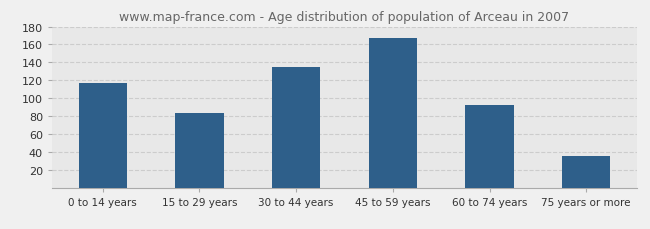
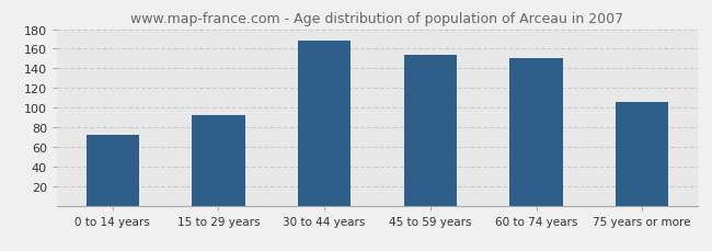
0 to 14 years: 117 -> 72
15 to 29 years: 83 -> 92
30 to 44 years: 135 -> 168
45 to 59 years: 167 -> 154
60 to 74 years: 92 -> 150
75 years or more: 35 -> 106
